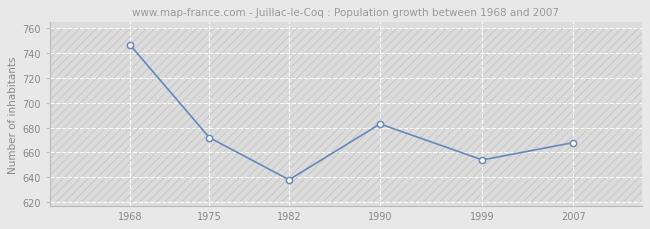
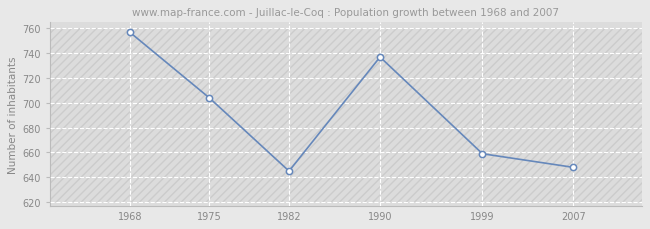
1968: 747 -> 757
1975: 672 -> 704
1982: 638 -> 645
1990: 683 -> 737
1999: 654 -> 659
2007: 668 -> 648
